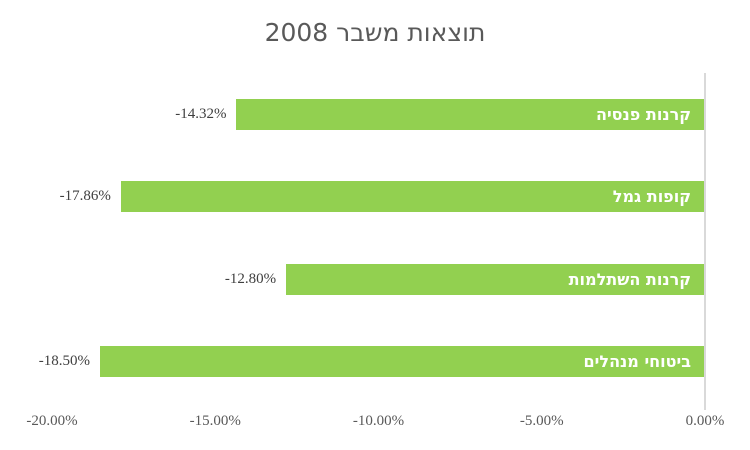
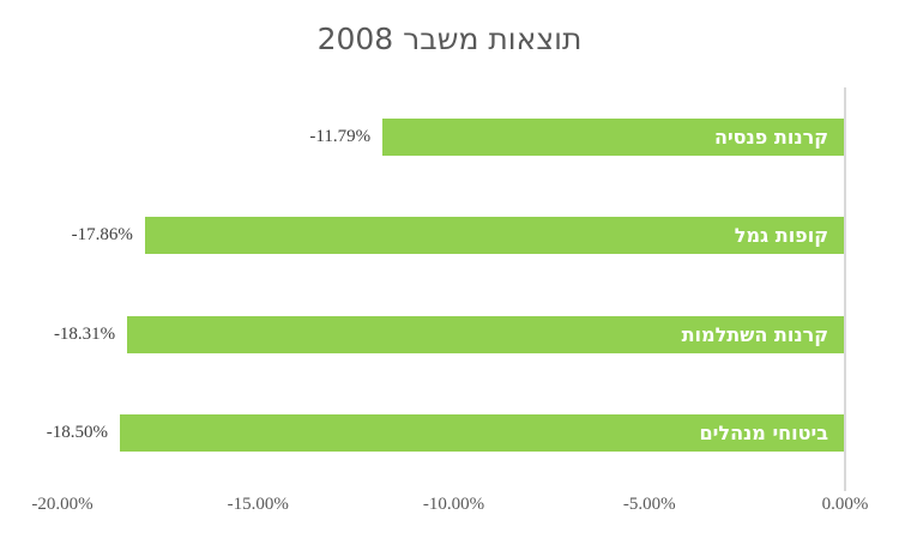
קרנות פנסיה: -14.32% -> -11.79%
קרנות השתלמות: -12.80% -> -18.31%
